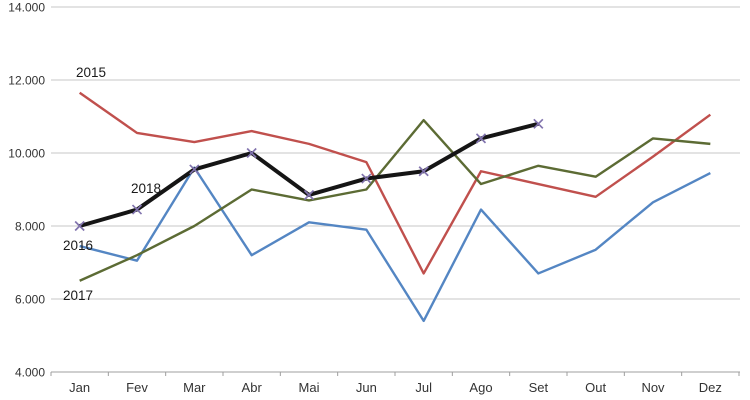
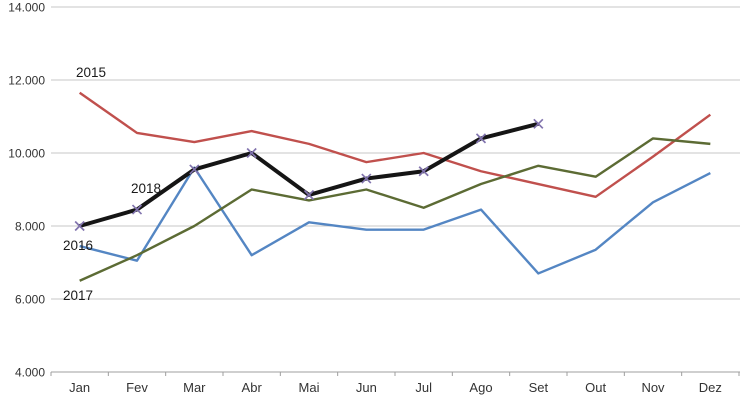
2015/Jul: 6700 -> 10000
2016/Jul: 5400 -> 7900
2017/Jul: 10900 -> 8500
